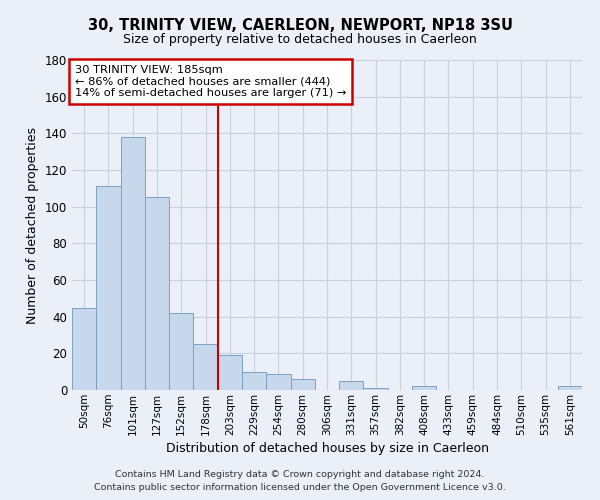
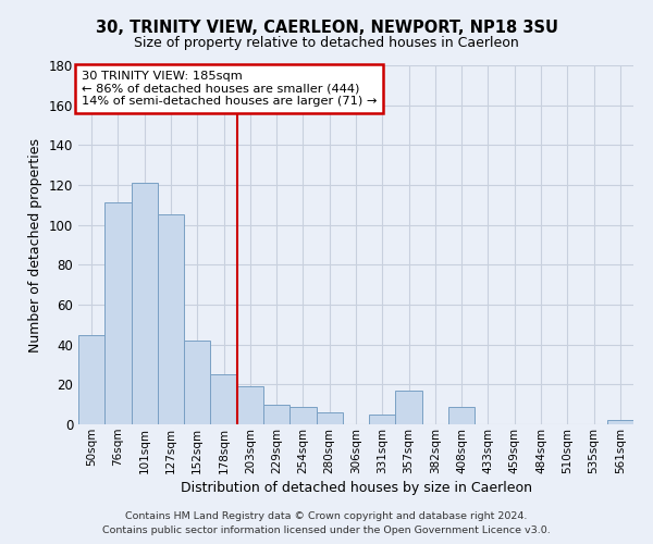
101sqm: 138 -> 121
357sqm: 1 -> 17
408sqm: 2 -> 9
